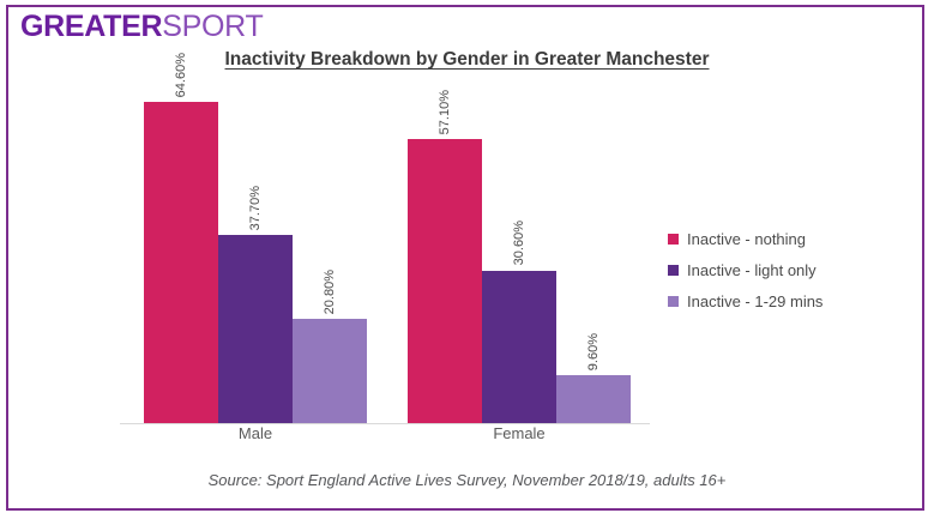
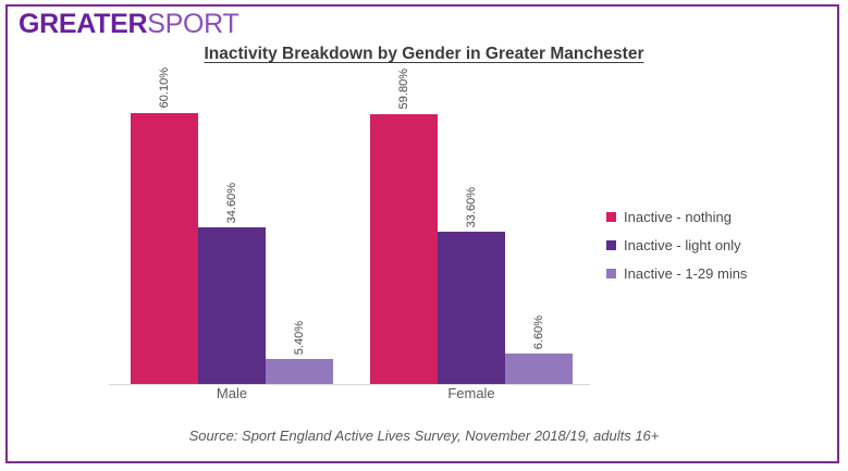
Inactive - nothing/Male: 64.60% -> 60.10%
Inactive - light only/Male: 37.70% -> 34.60%
Inactive - 1-29 mins/Male: 20.80% -> 5.40%
Inactive - nothing/Female: 57.10% -> 59.80%
Inactive - light only/Female: 30.60% -> 33.60%
Inactive - 1-29 mins/Female: 9.60% -> 6.60%
